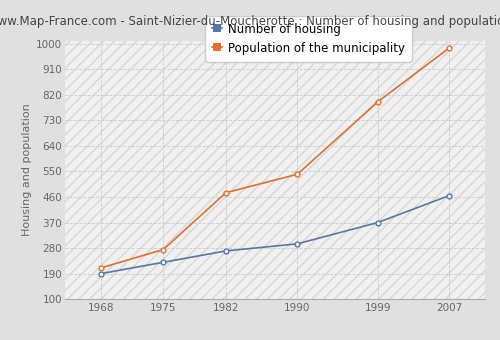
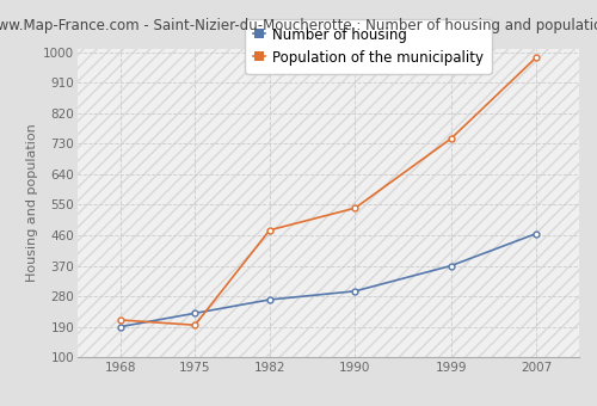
Population of the municipality/1975: 275 -> 195
Population of the municipality/1999: 795 -> 745
